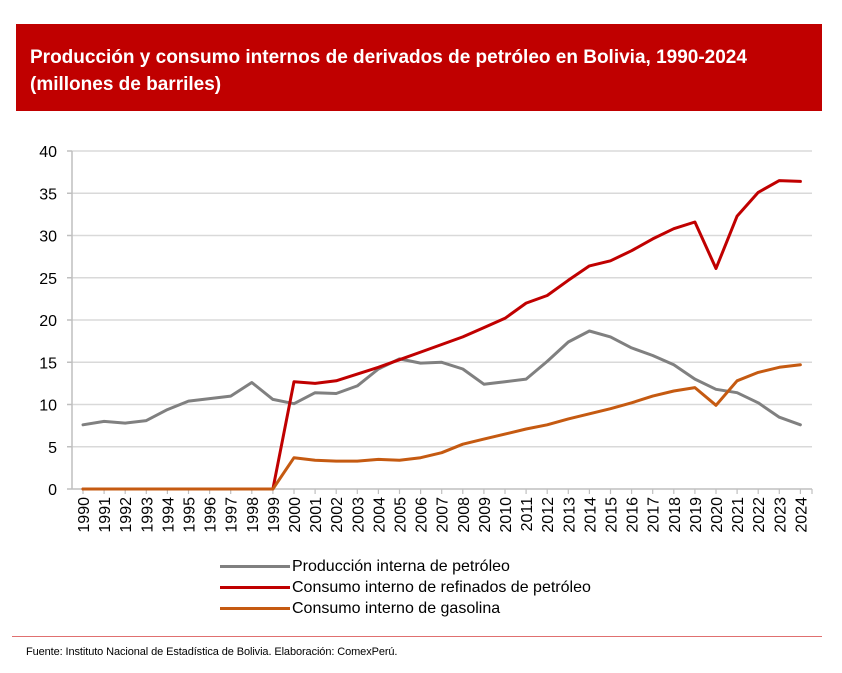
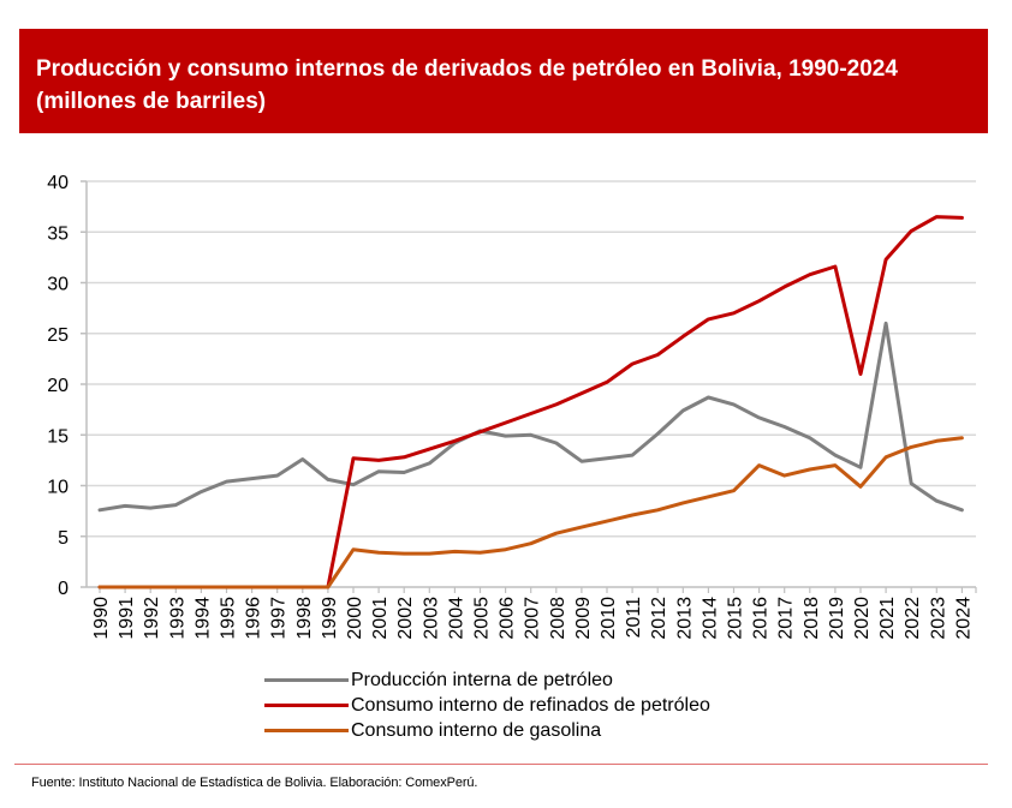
Consumo interno de gasolina/2016: 10 -> 12
Consumo interno de refinados de petróleo/2020: 26 -> 21
Producción interna de petróleo/2021: 11 -> 26
